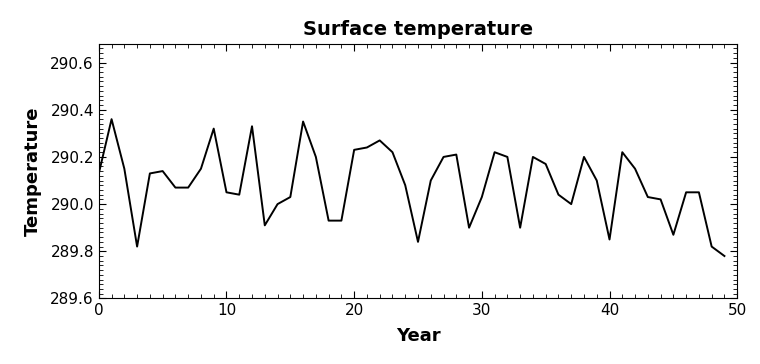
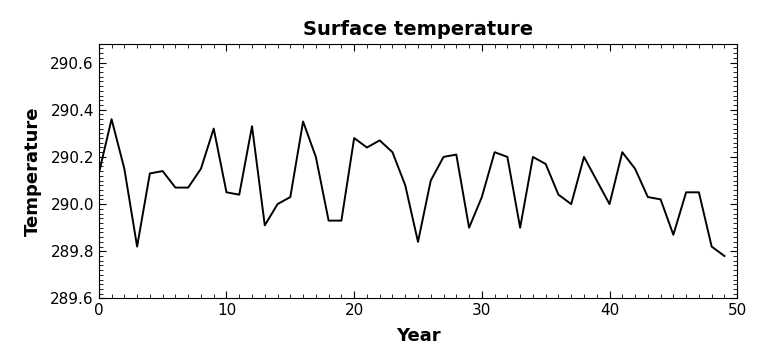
20: 290.23 -> 290.28
40: 289.85 -> 290.00
